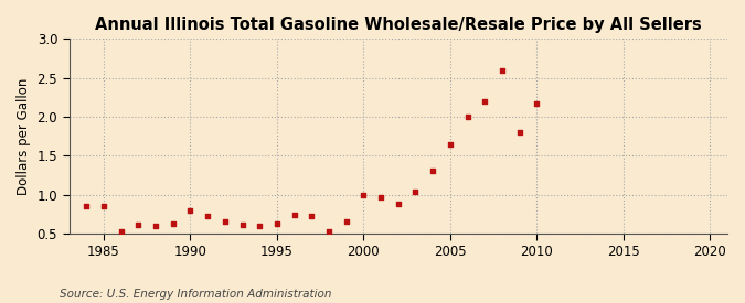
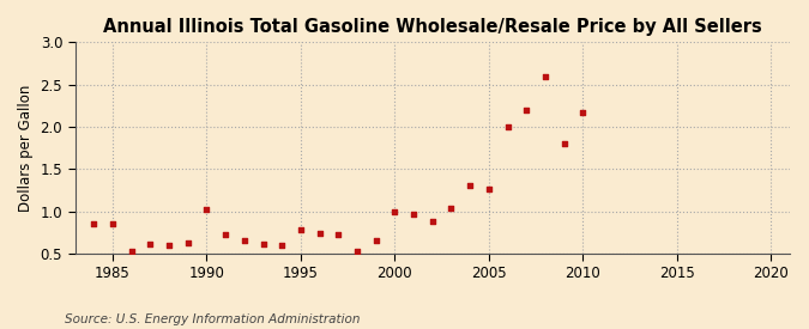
1990: 0.80 -> 1.02
1995: 0.62 -> 0.78
2005: 1.65 -> 1.26
